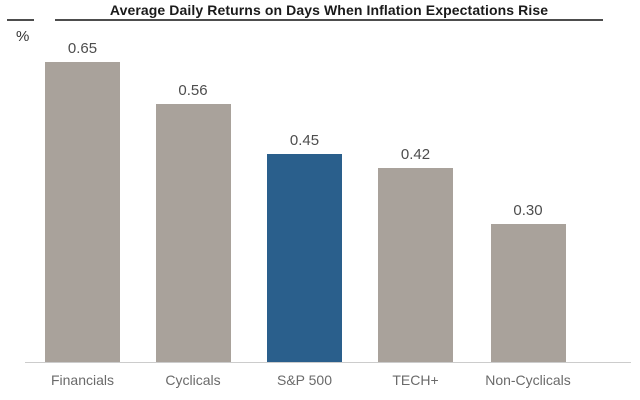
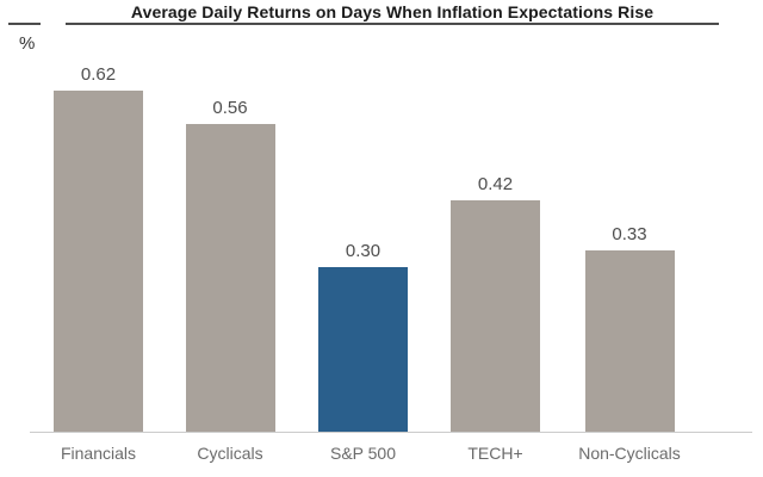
Financials: 0.65 -> 0.62
S&P 500: 0.45 -> 0.30
Non-Cyclicals: 0.30 -> 0.33
